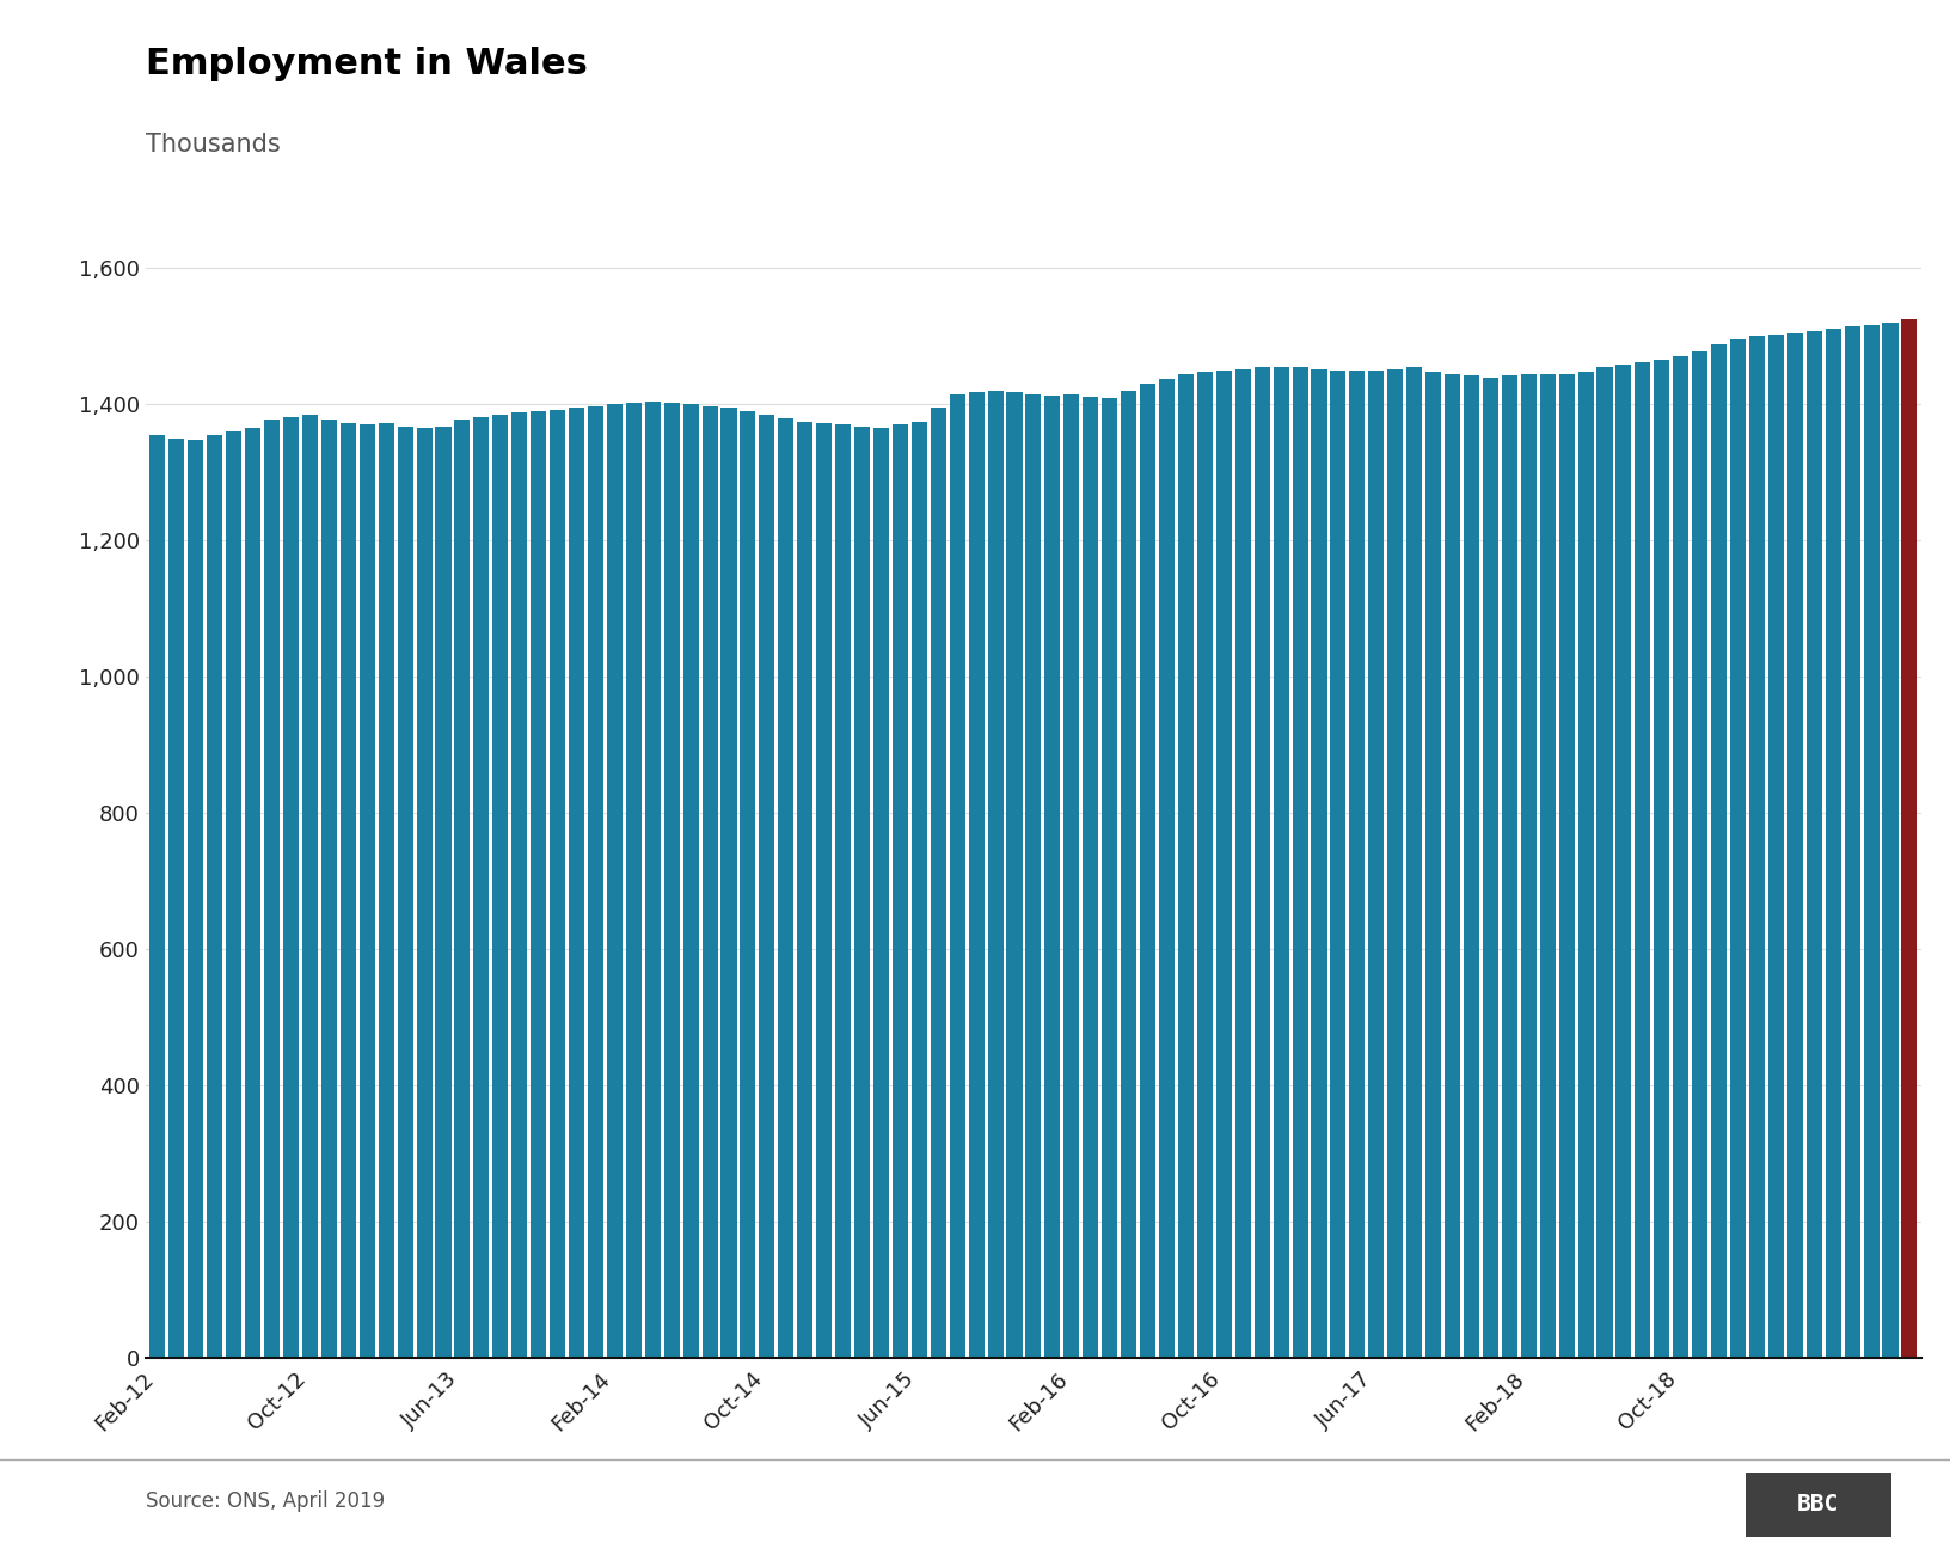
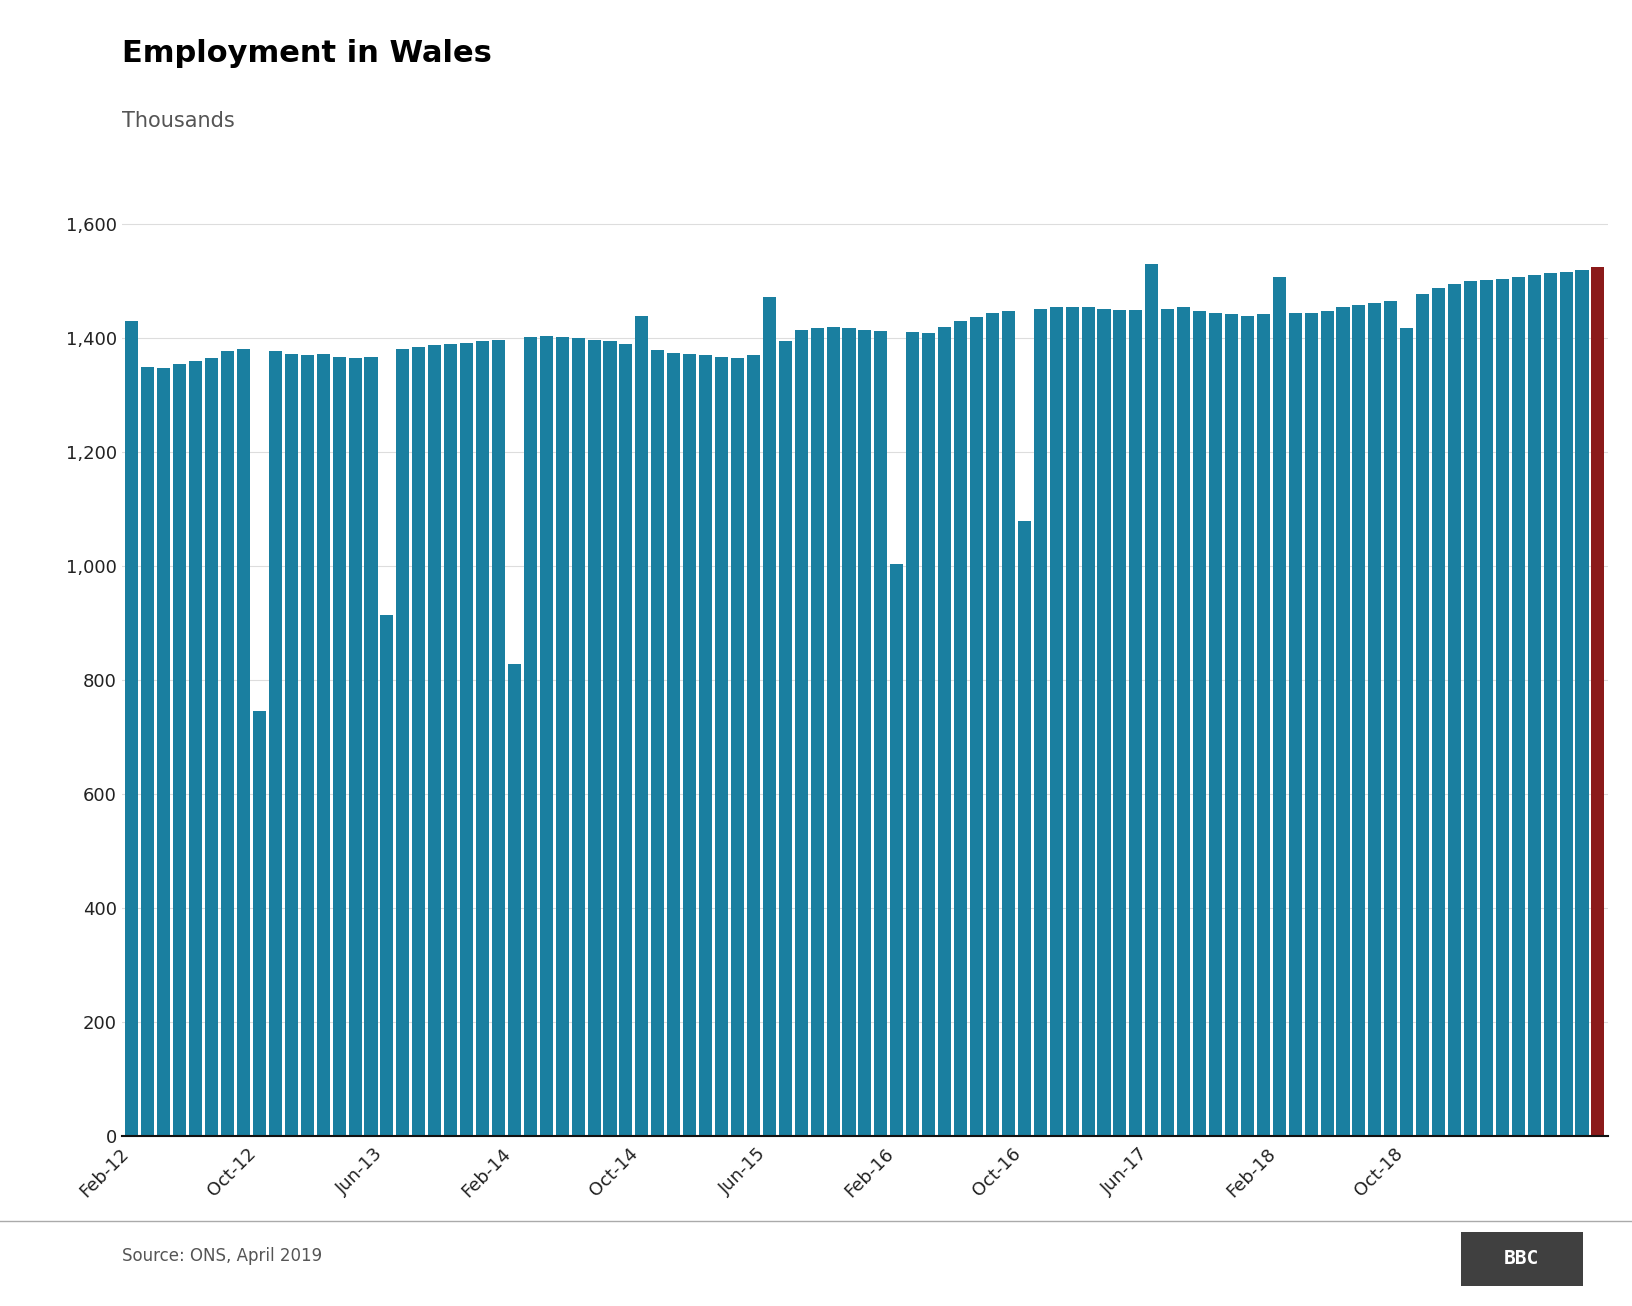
Feb-12: 1,355 -> 1,430
Oct-12: 1,385 -> 746
Jun-13: 1,378 -> 914
Feb-14: 1,400 -> 828
Oct-14: 1,385 -> 1,440
Jun-15: 1,375 -> 1,472
Feb-16: 1,415 -> 1,004
Oct-16: 1,450 -> 1,080
Jun-17: 1,450 -> 1,530
Feb-18: 1,445 -> 1,508
Oct-18: 1,470 -> 1,418
